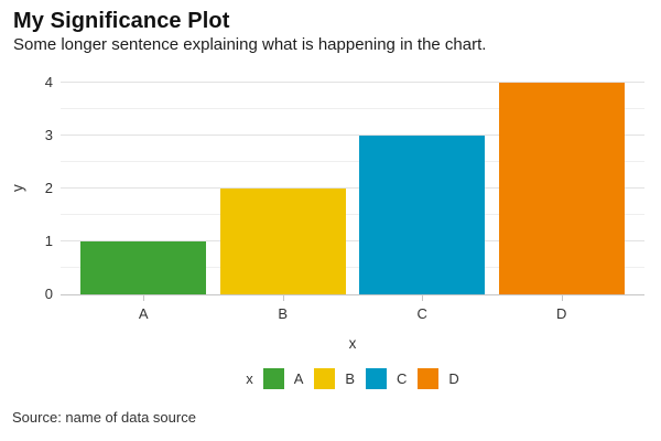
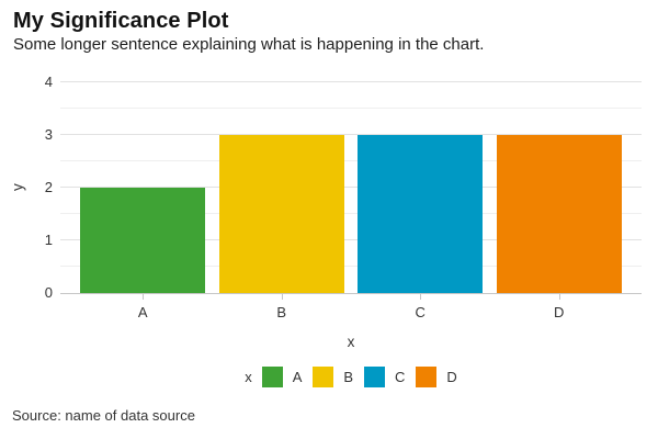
A: 1 -> 2
B: 2 -> 3
D: 4 -> 3
